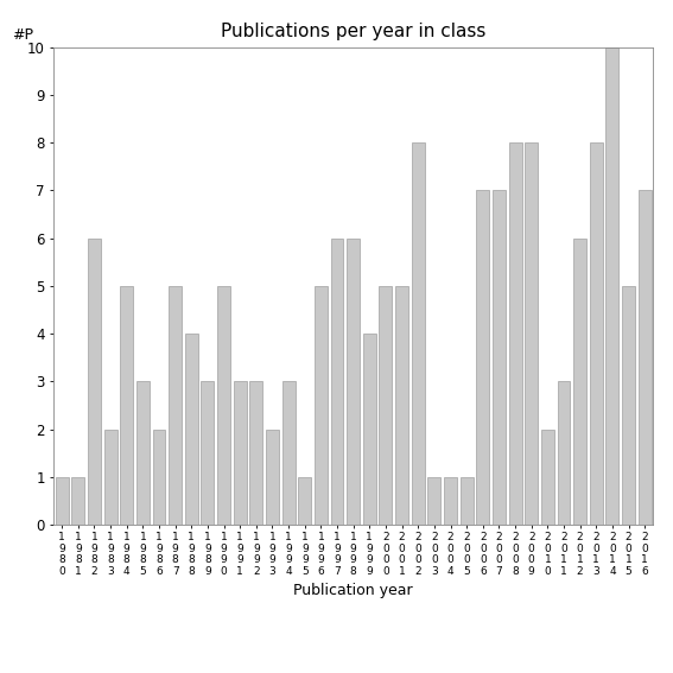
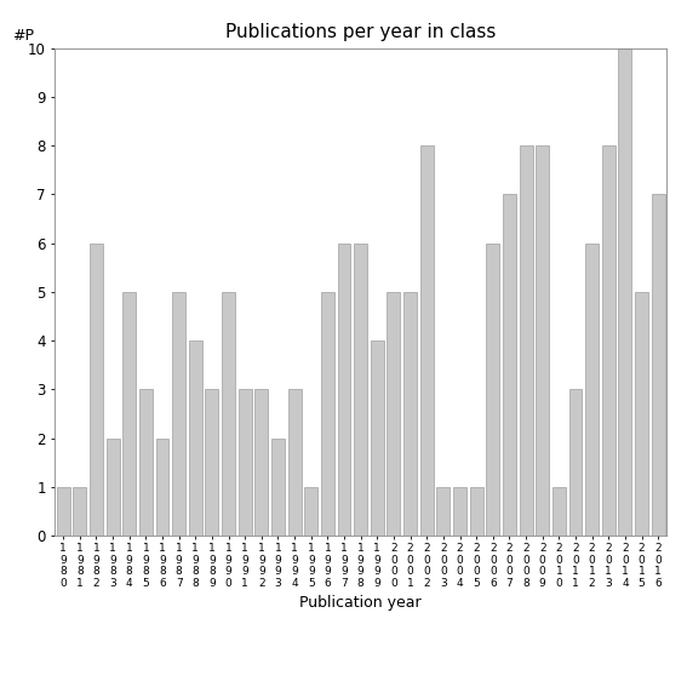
2 0 0 6: 7 -> 6
2 0 1 0: 2 -> 1
